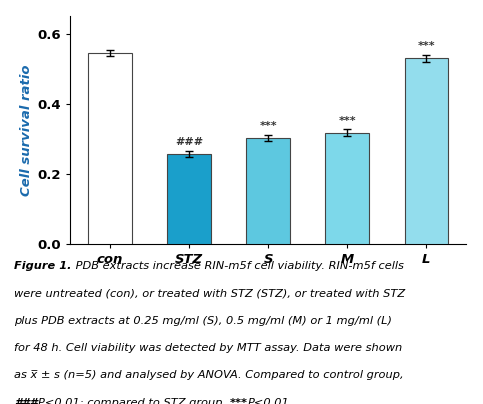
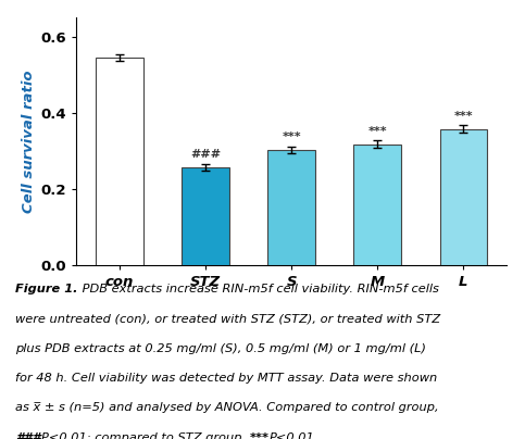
L: 0.530 -> 0.358
